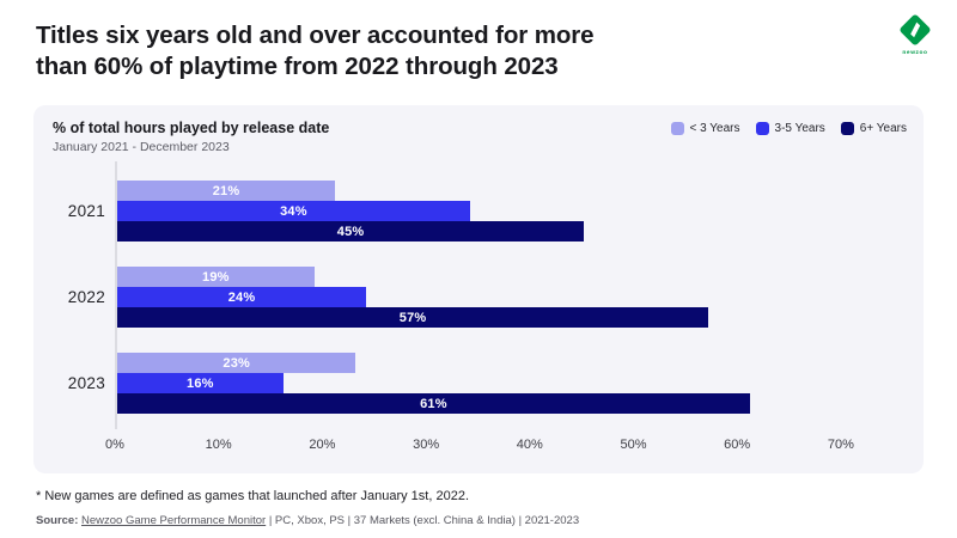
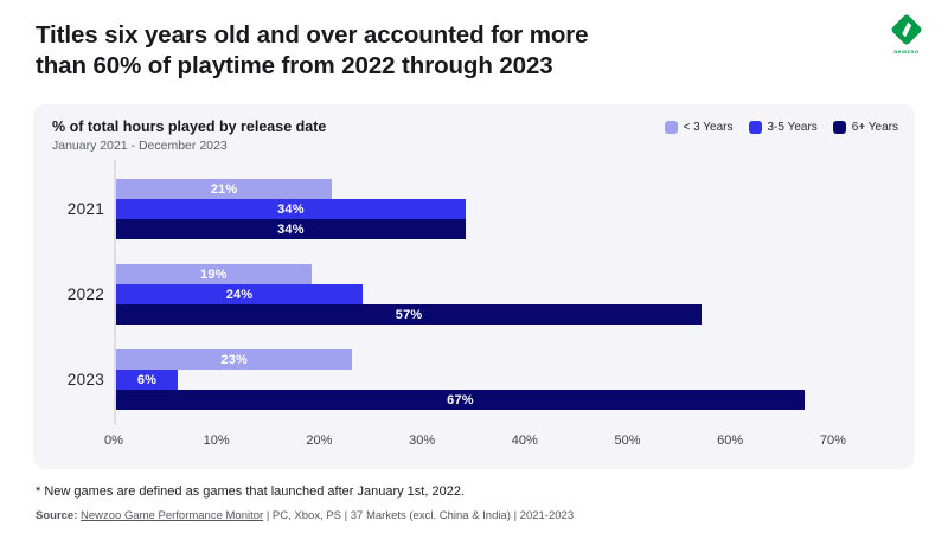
6+ Years/2021: 45% -> 34%
3-5 Years/2023: 16% -> 6%
6+ Years/2023: 61% -> 67%
